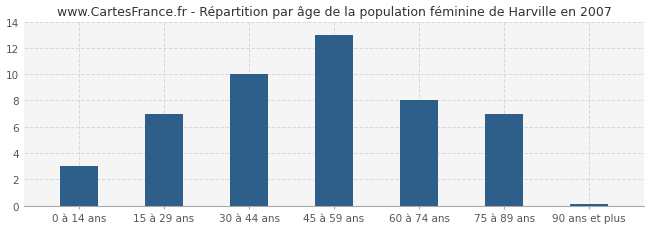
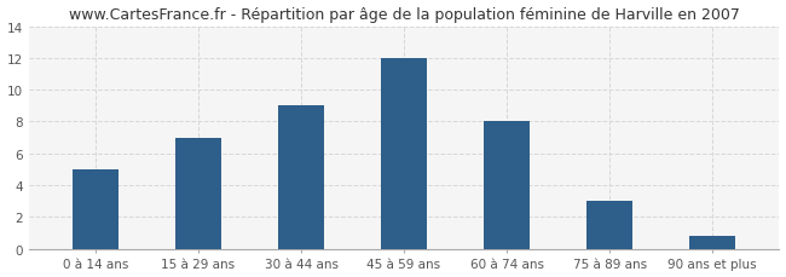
0 à 14 ans: 3.0 -> 5.0
30 à 44 ans: 10.0 -> 9.0
45 à 59 ans: 13.0 -> 12.0
75 à 89 ans: 7.0 -> 3.0
90 ans et plus: 0.1 -> 0.8
